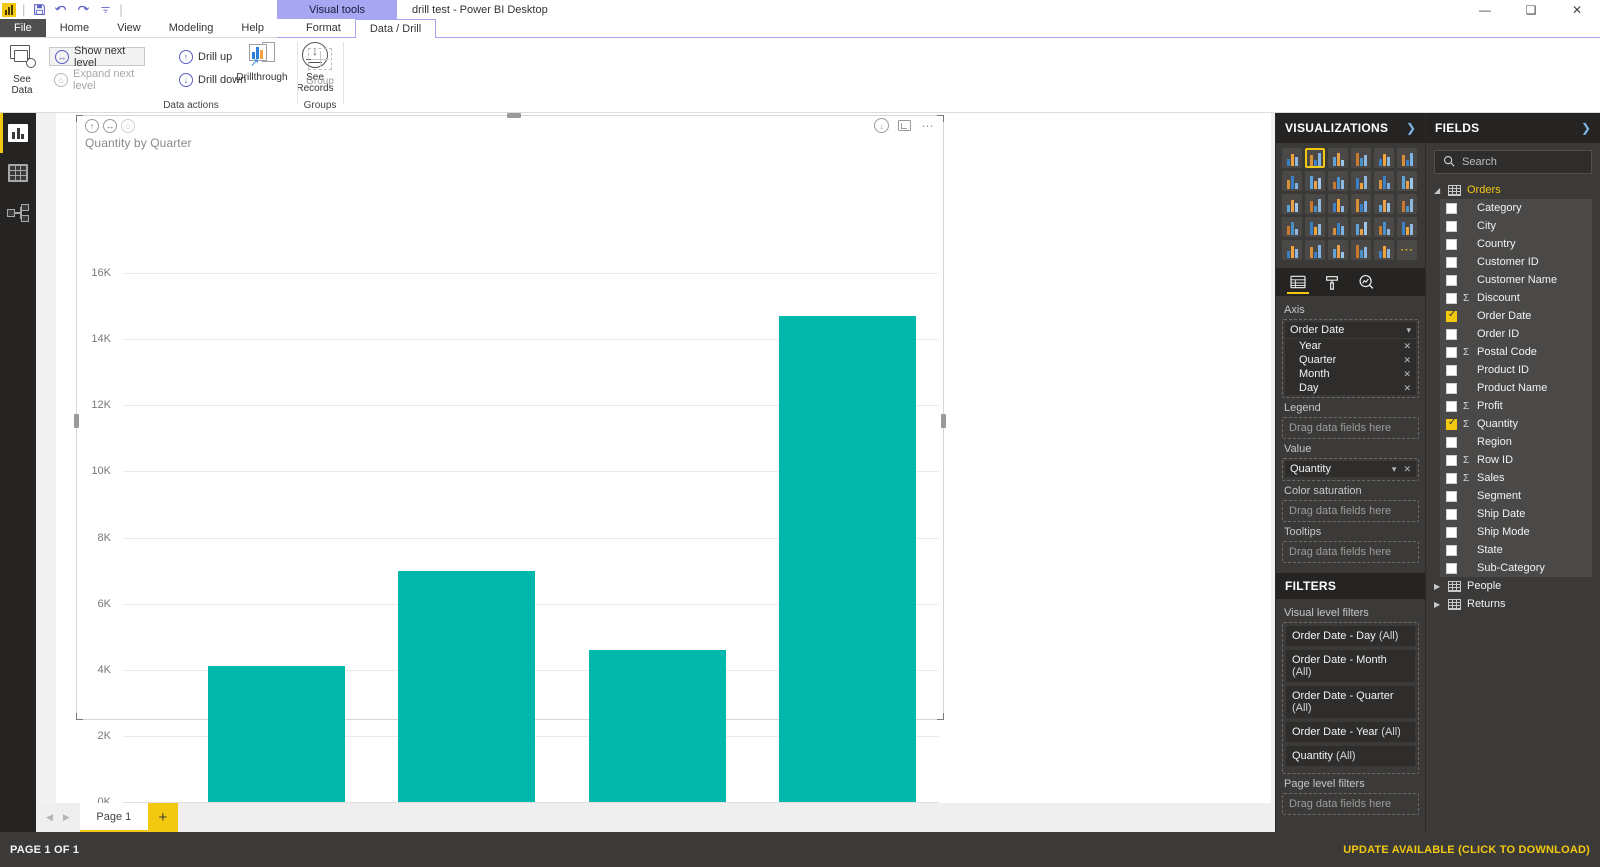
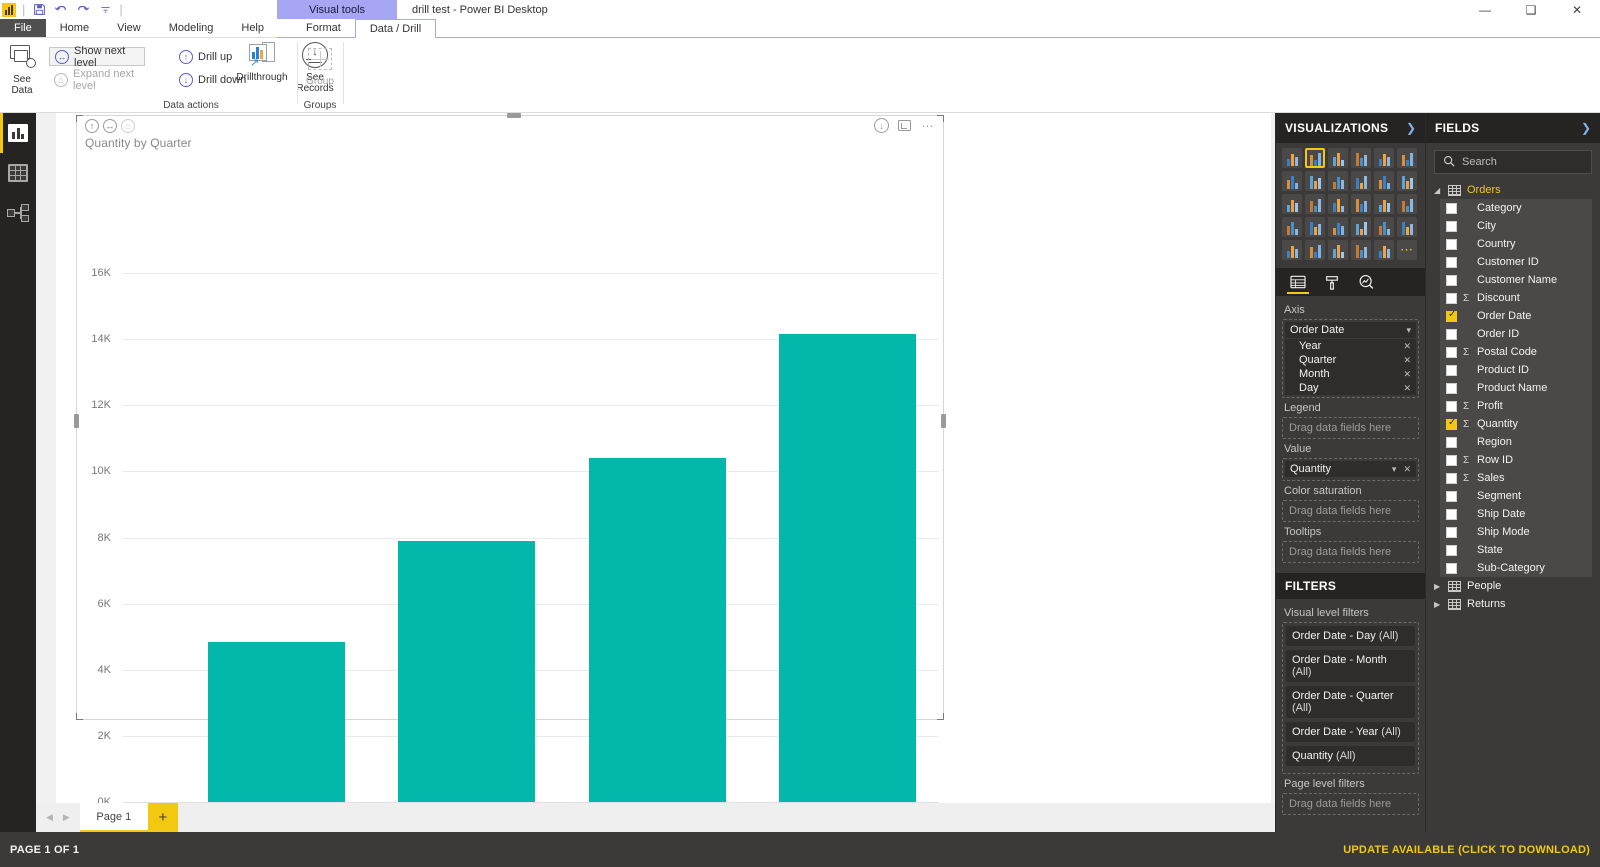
Qtr 1: 4.1K -> 4.8K
Qtr 2: 7.0K -> 7.9K
Qtr 3: 4.6K -> 10.4K
Qtr 4: 14.7K -> 14.2K
